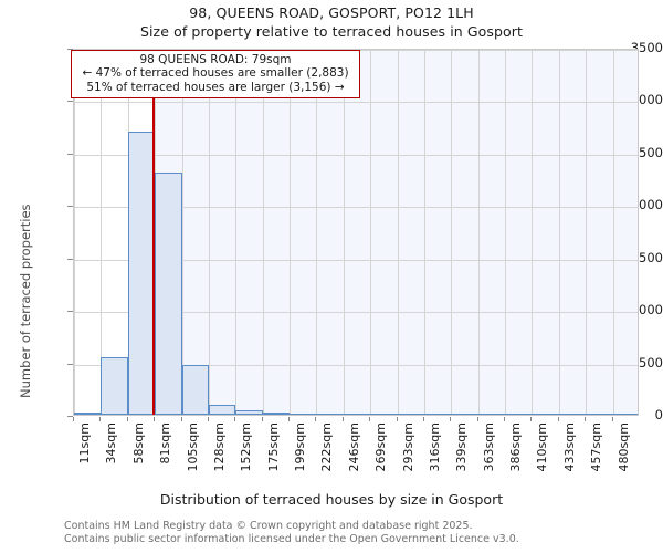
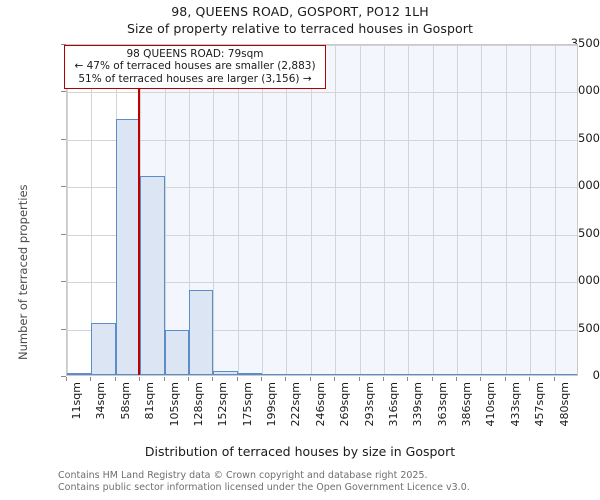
81sqm: 2300 -> 2100
128sqm: 100 -> 900
